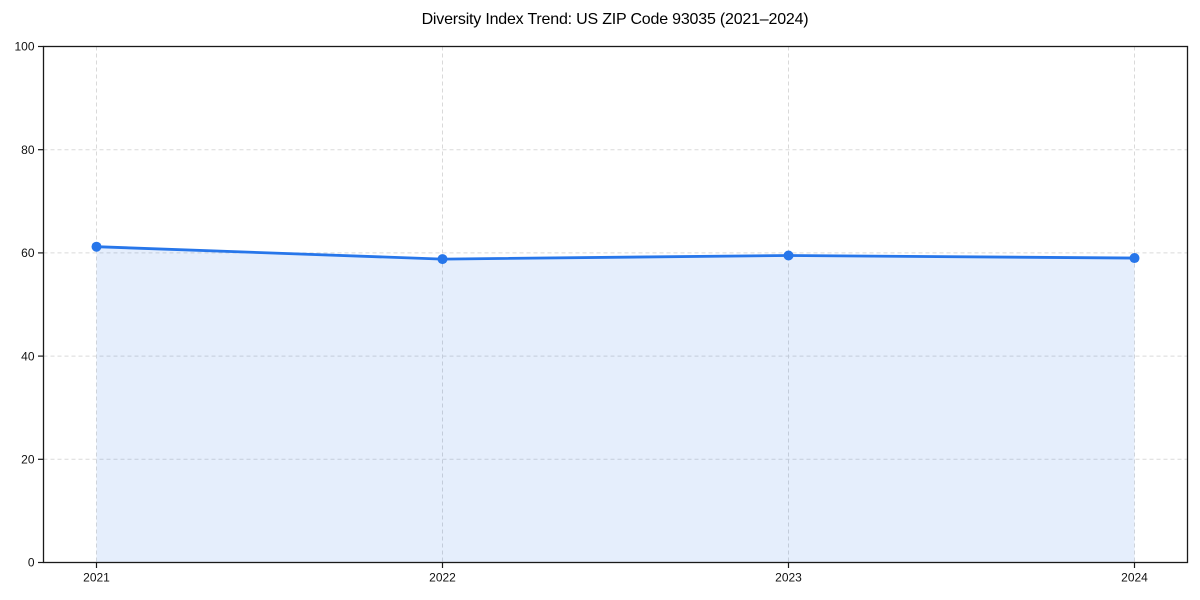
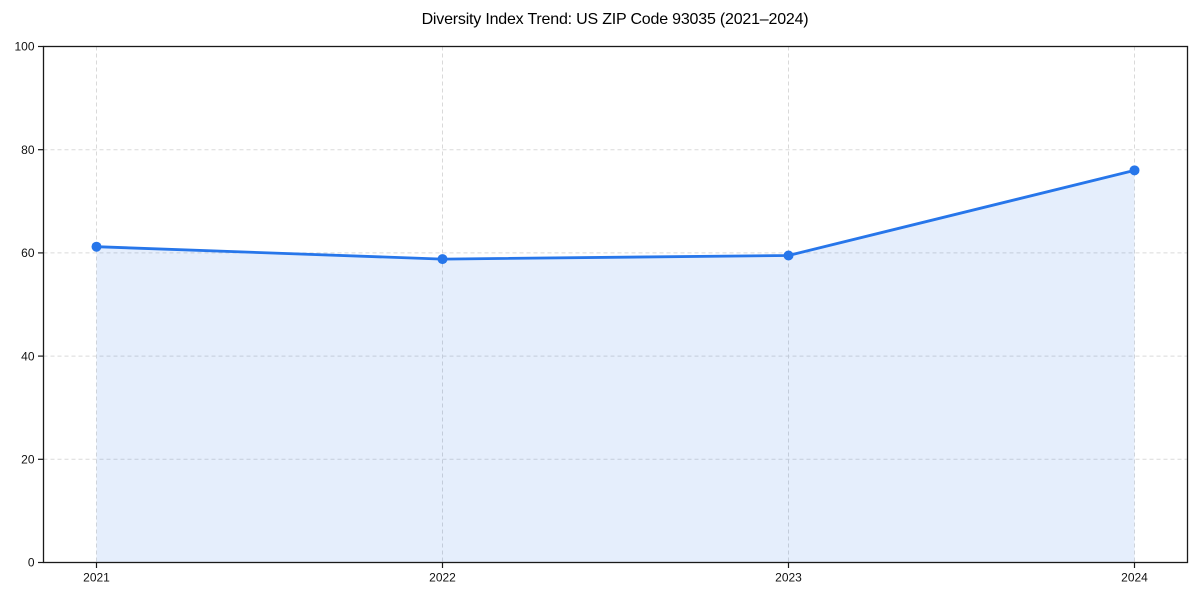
2024: 59 -> 76
